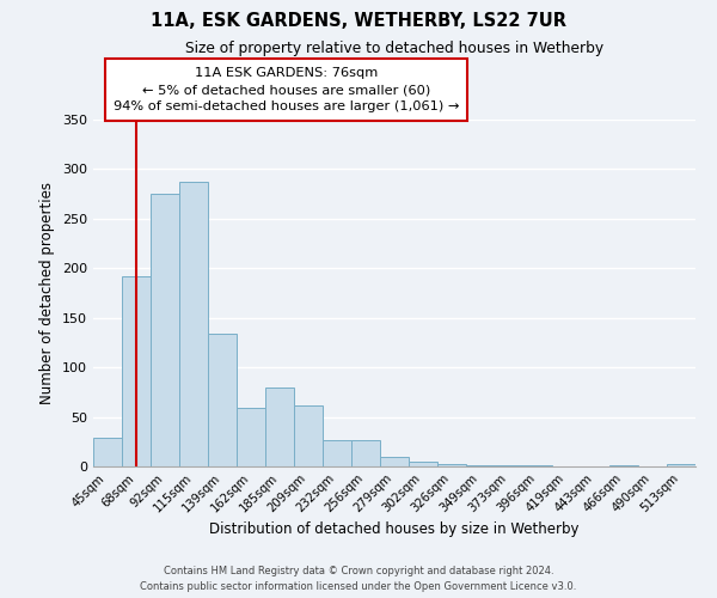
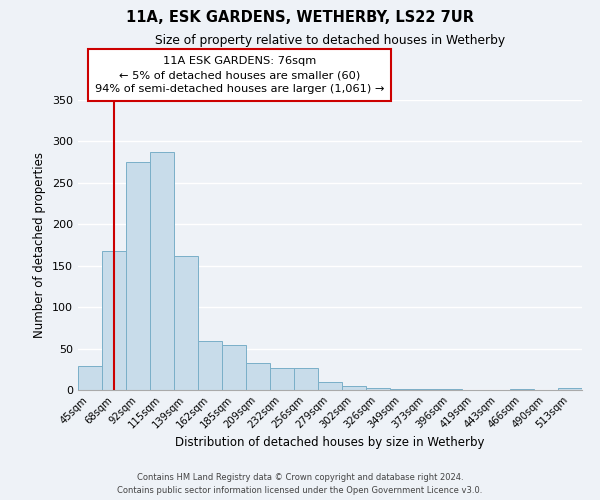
68sqm: 192 -> 168
139sqm: 134 -> 162
185sqm: 80 -> 54
209sqm: 62 -> 33
